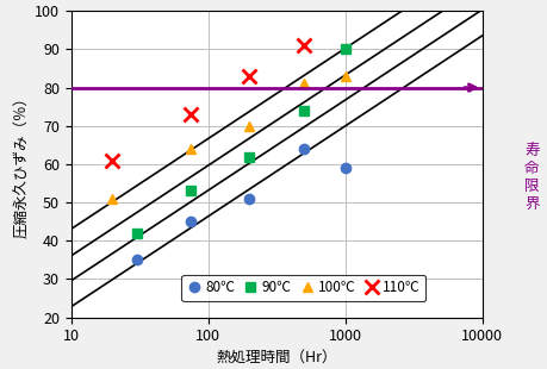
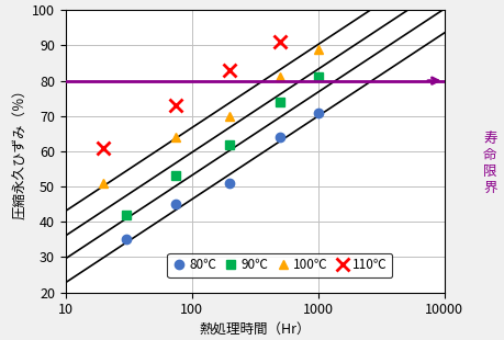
80℃/1000: 59 -> 71
90℃/1000: 90 -> 81
100℃/1000: 83 -> 89
